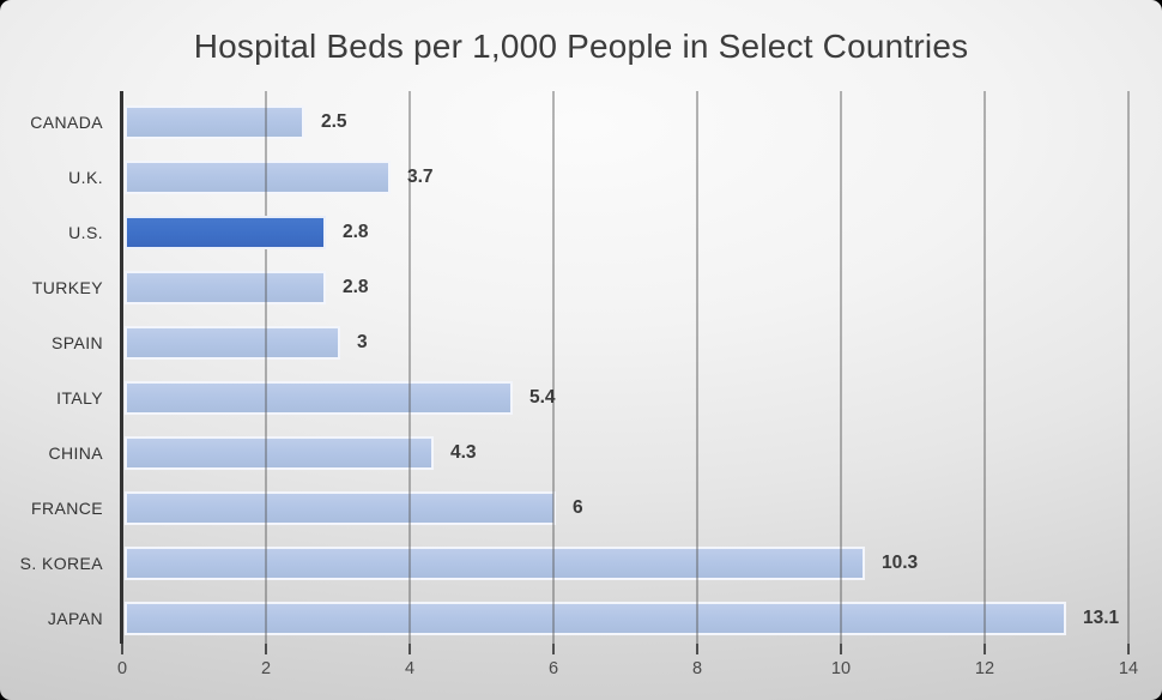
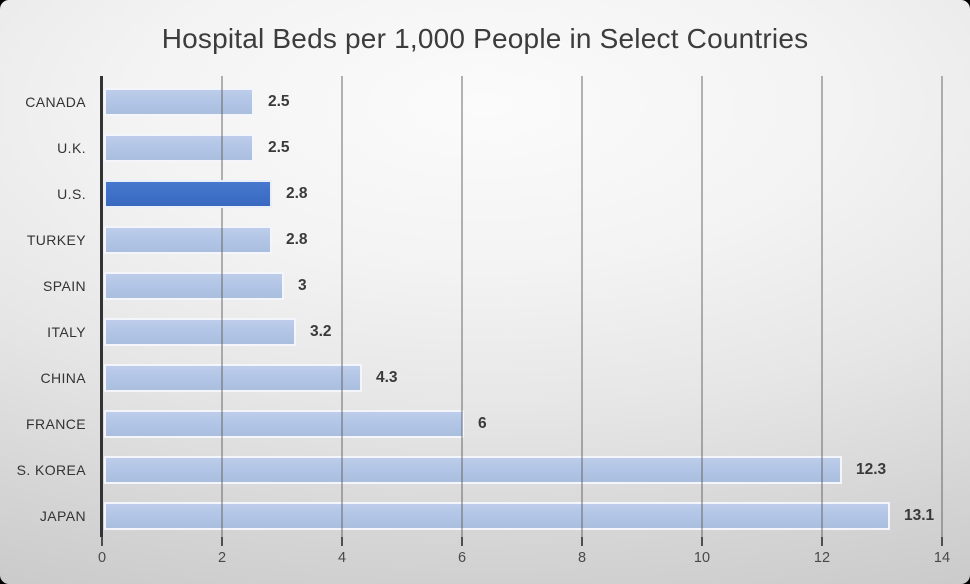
U.K.: 3.7 -> 2.5
ITALY: 5.4 -> 3.2
S. KOREA: 10.3 -> 12.3
